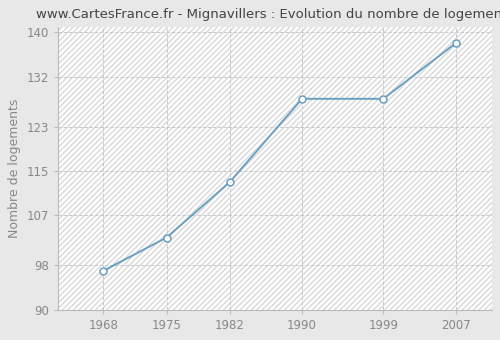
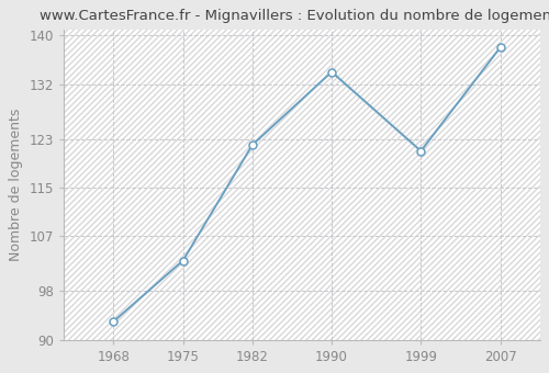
1968: 97 -> 93
1982: 113 -> 122
1990: 128 -> 134
1999: 128 -> 121
